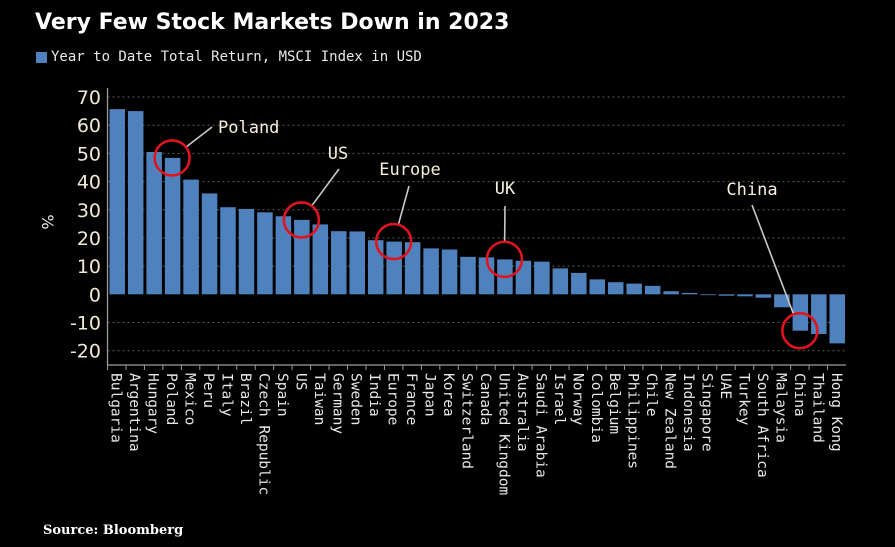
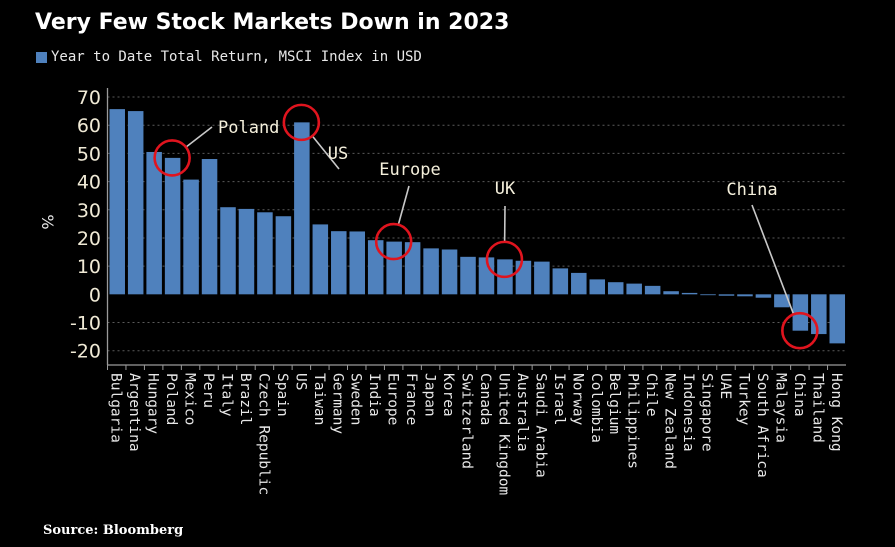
Peru: 36 -> 48
US: 26 -> 61
